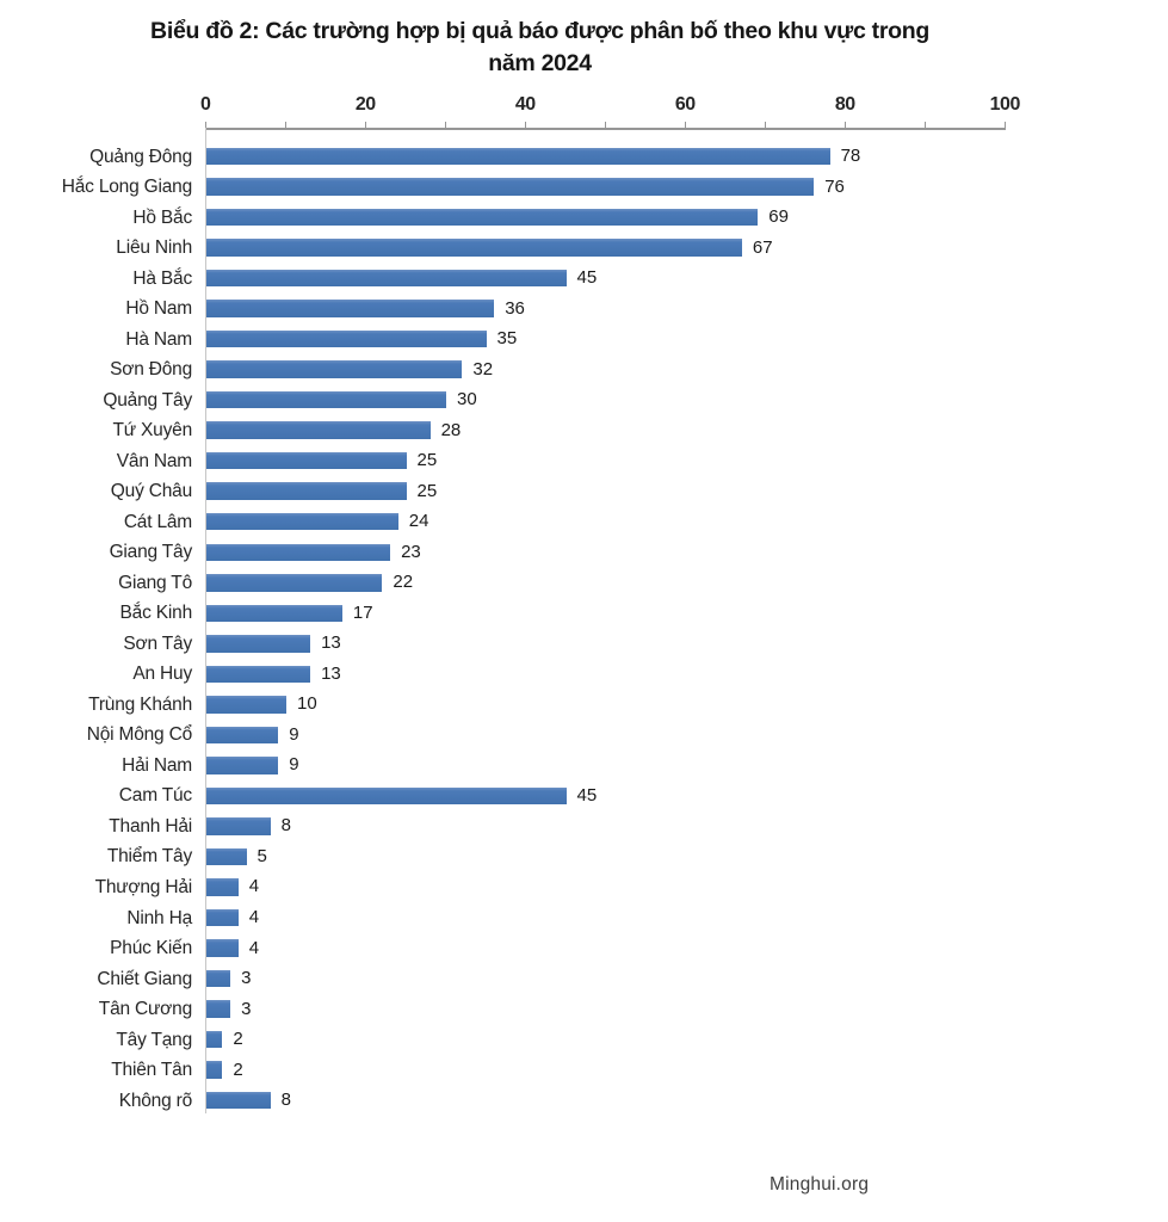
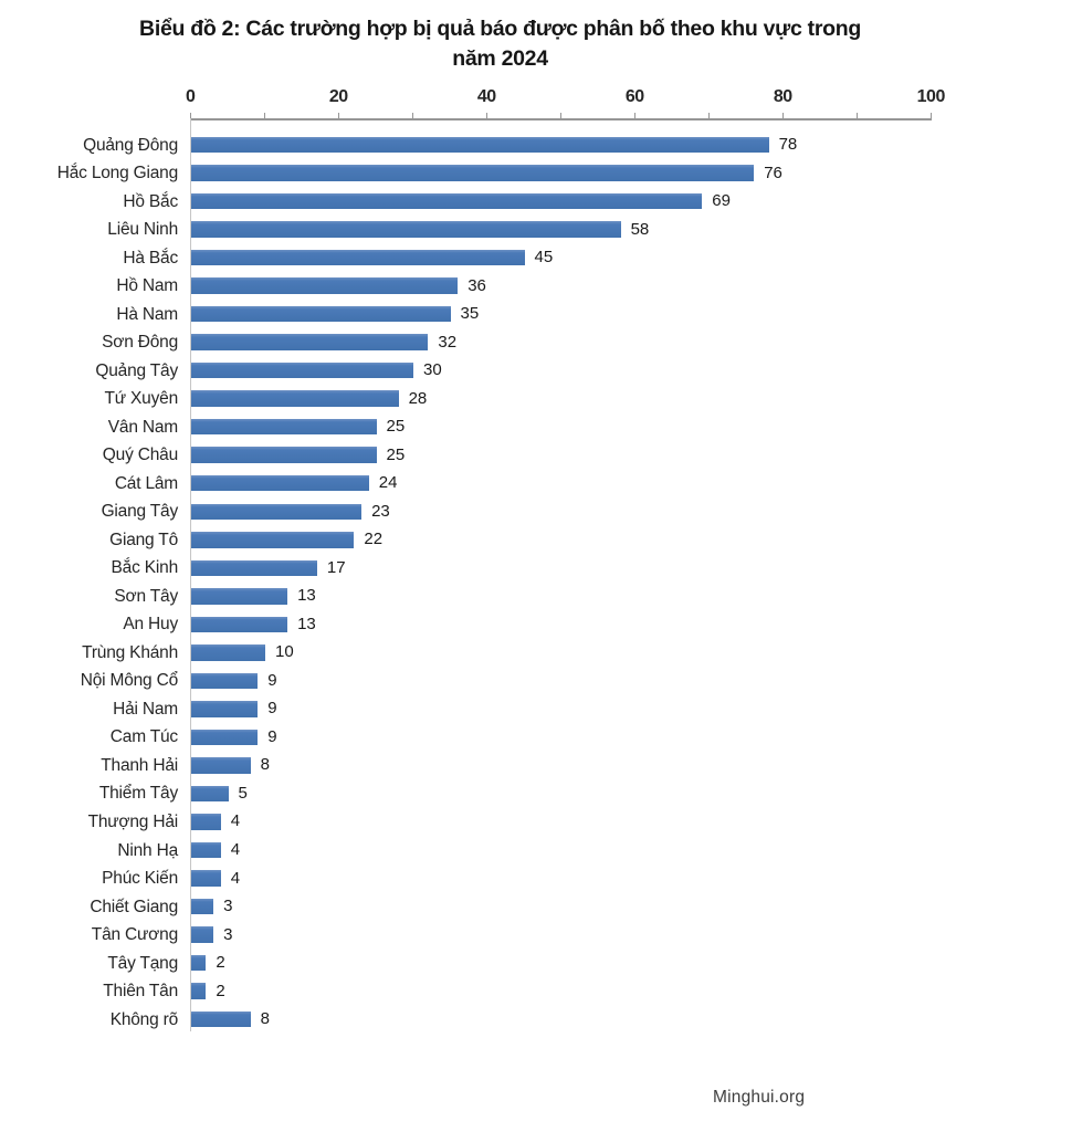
Liêu Ninh: 67 -> 58
Cam Túc: 45 -> 9
